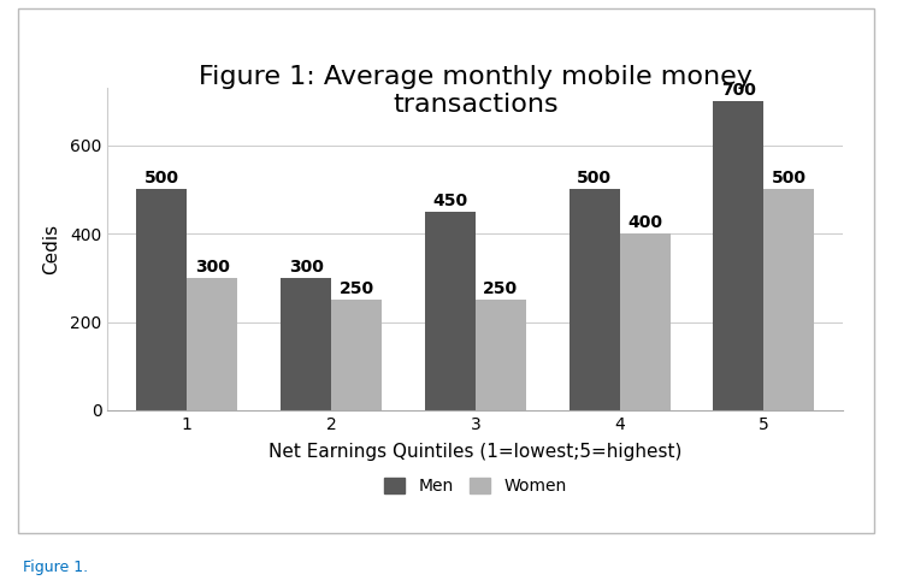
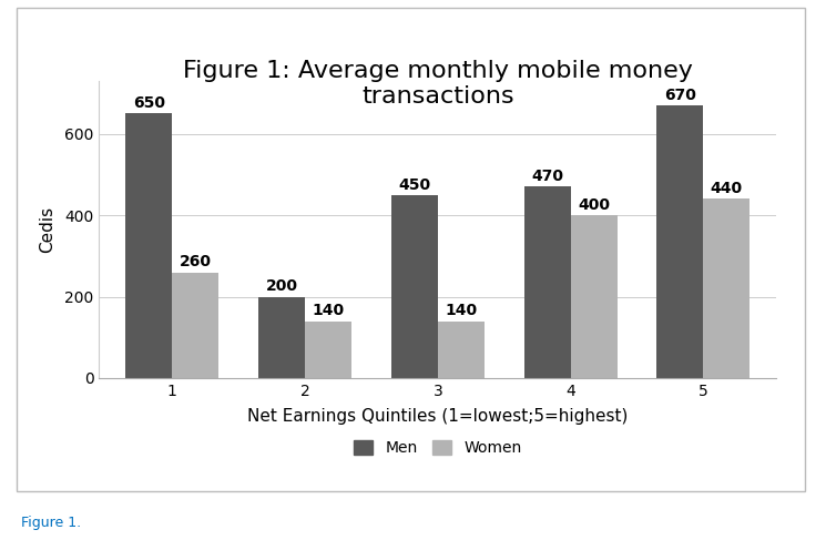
Men/1: 500 -> 650
Women/1: 300 -> 260
Men/2: 300 -> 200
Women/2: 250 -> 140
Women/3: 250 -> 140
Men/4: 500 -> 470
Men/5: 700 -> 670
Women/5: 500 -> 440
